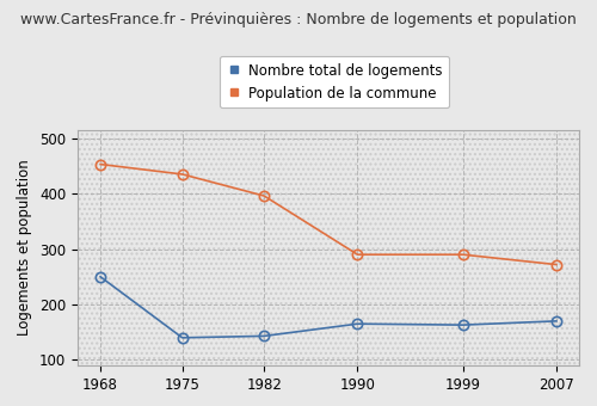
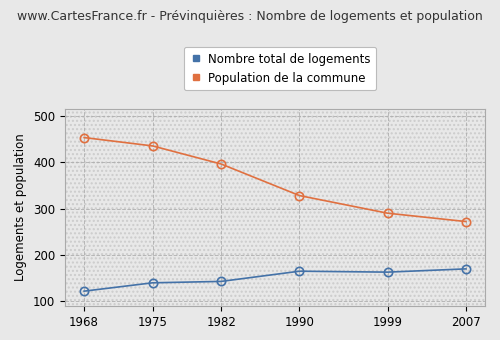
Nombre total de logements/1968: 250 -> 122
Population de la commune/1990: 290 -> 328
